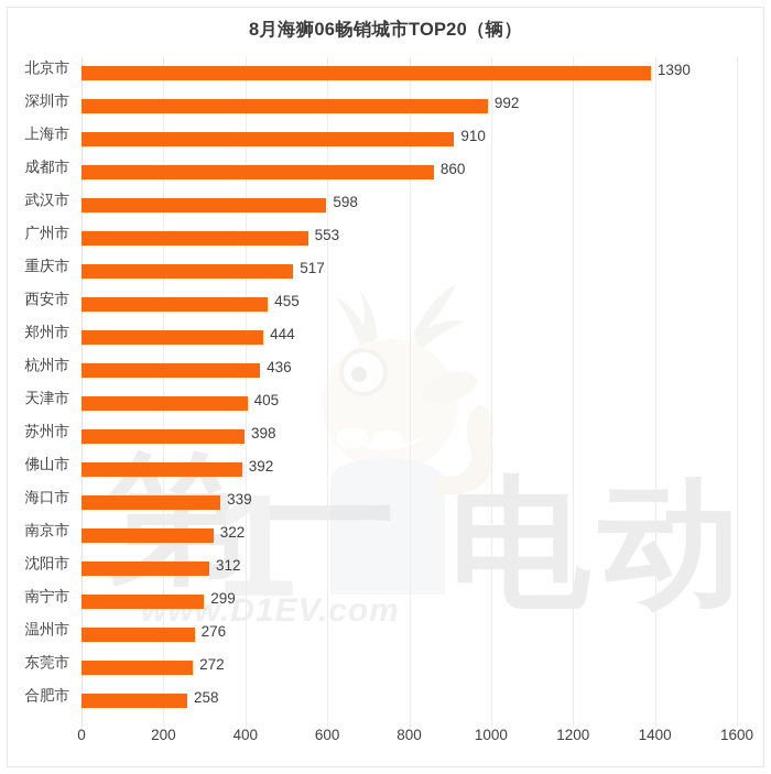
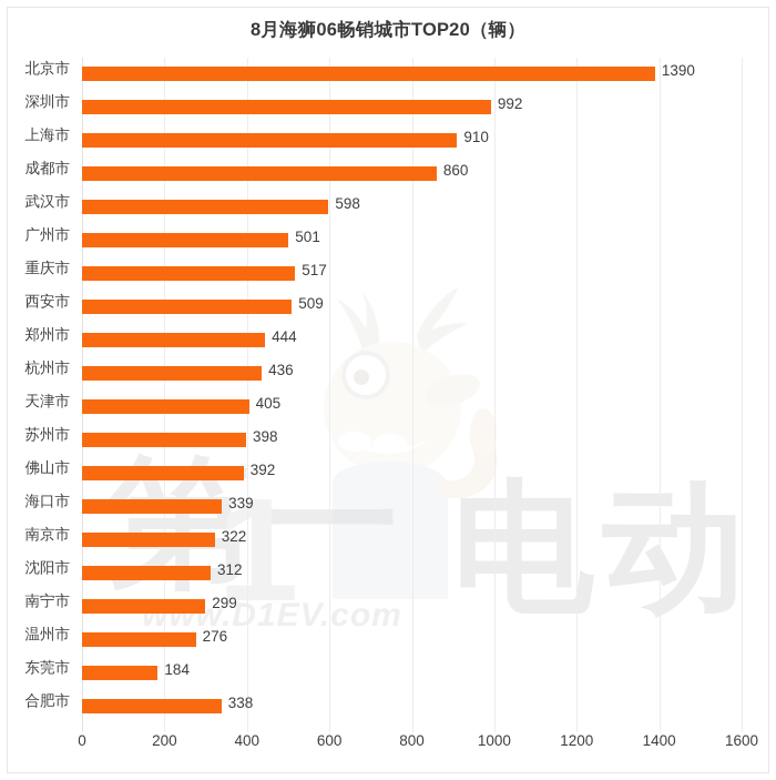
广州市: 553 -> 501
西安市: 455 -> 509
东莞市: 272 -> 184
合肥市: 258 -> 338
